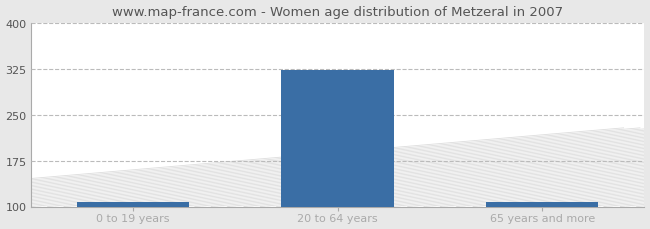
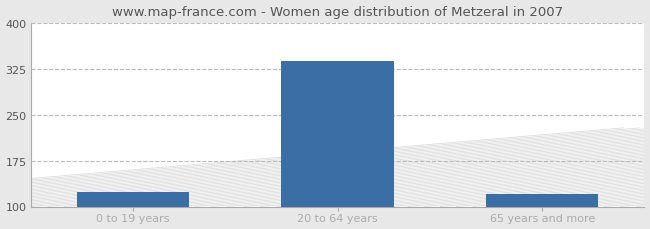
0 to 19 years: 108 -> 124
20 to 64 years: 323 -> 338
65 years and more: 107 -> 120
